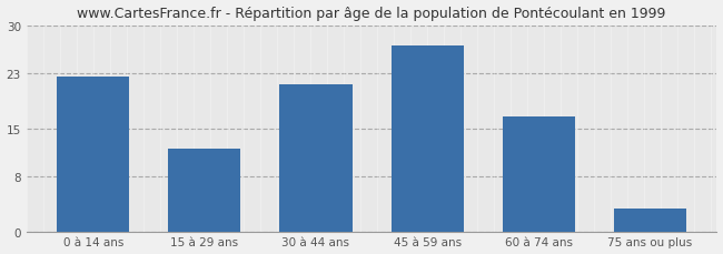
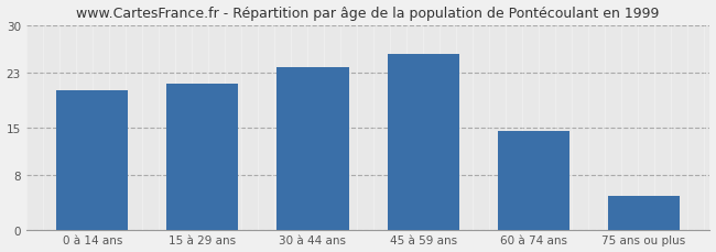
0 à 14 ans: 22.6 -> 20.5
15 à 29 ans: 12.0 -> 21.5
30 à 44 ans: 21.4 -> 23.8
45 à 59 ans: 27.0 -> 25.8
60 à 74 ans: 16.8 -> 14.5
75 ans ou plus: 3.4 -> 5.0
